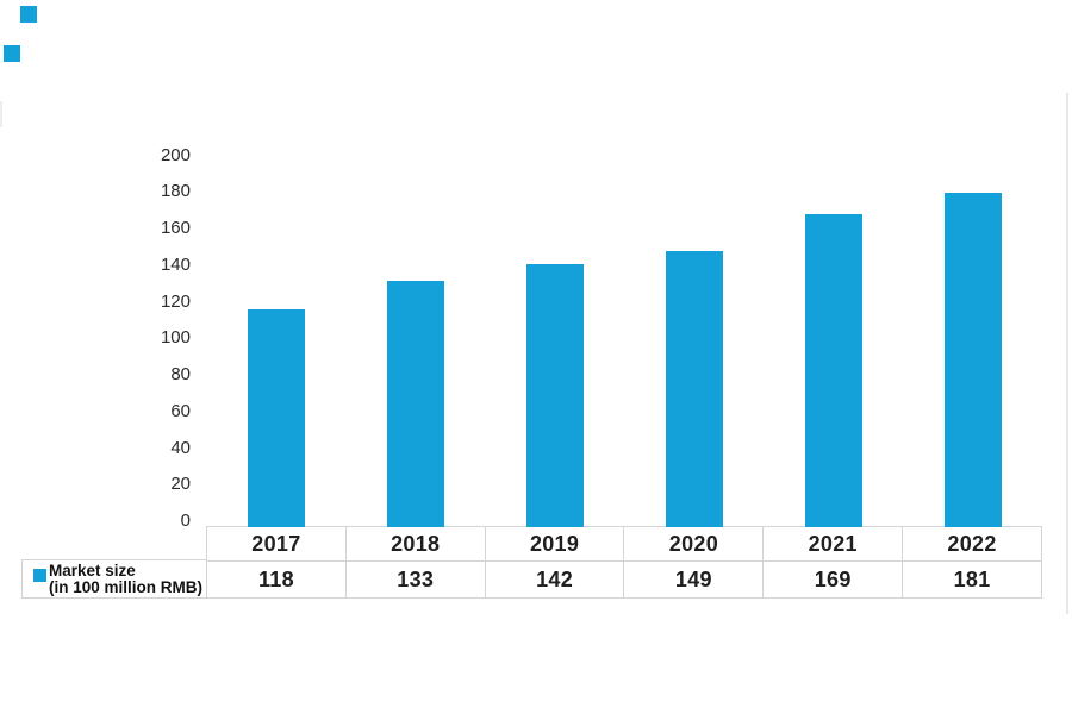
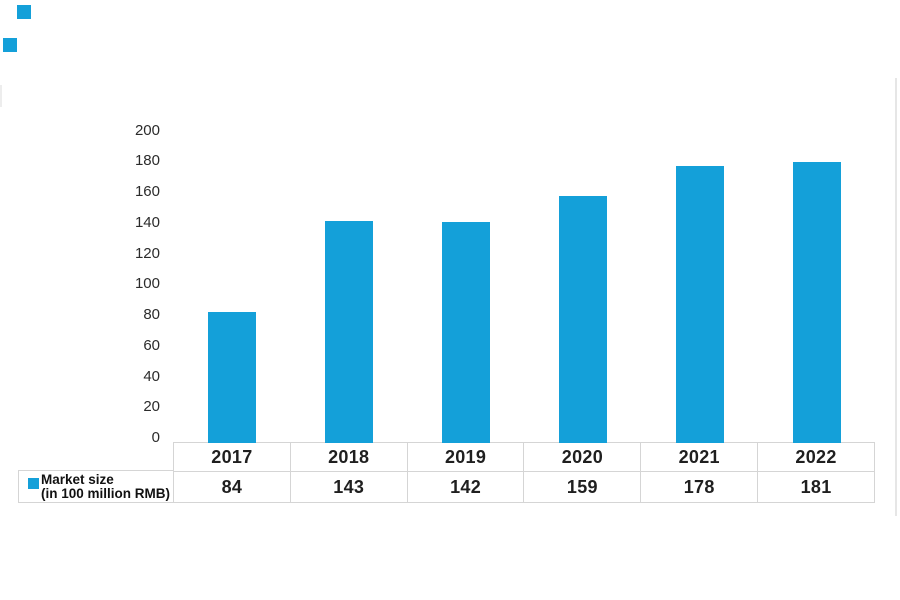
2017: 118 -> 84
2018: 133 -> 143
2020: 149 -> 159
2021: 169 -> 178
